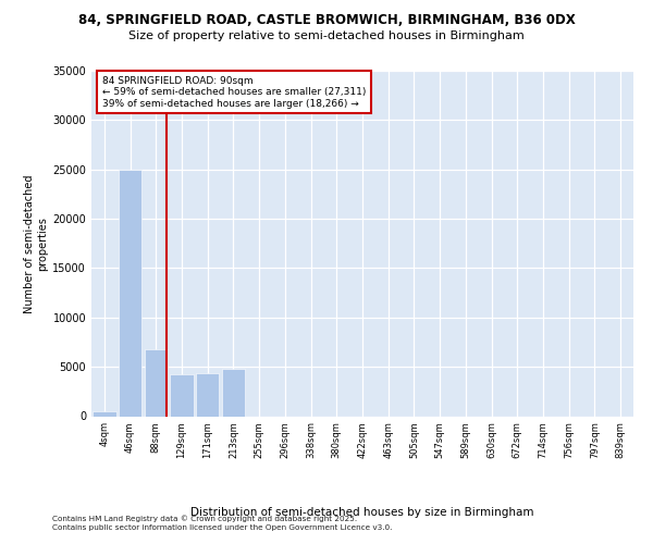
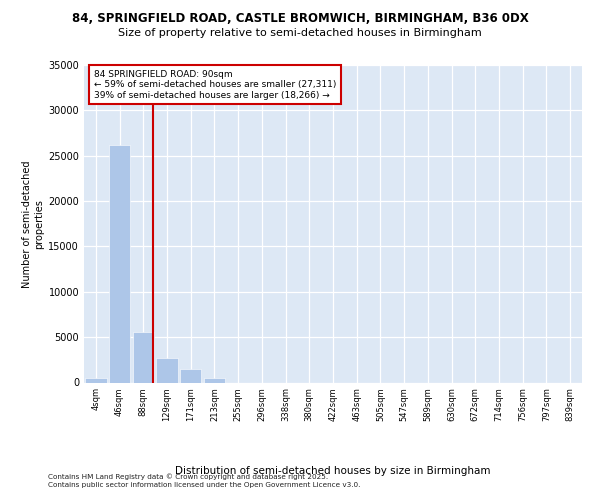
46sqm: 25000 -> 26200
88sqm: 6800 -> 5600
129sqm: 4200 -> 2800
171sqm: 4400 -> 1400
213sqm: 4800 -> 600
